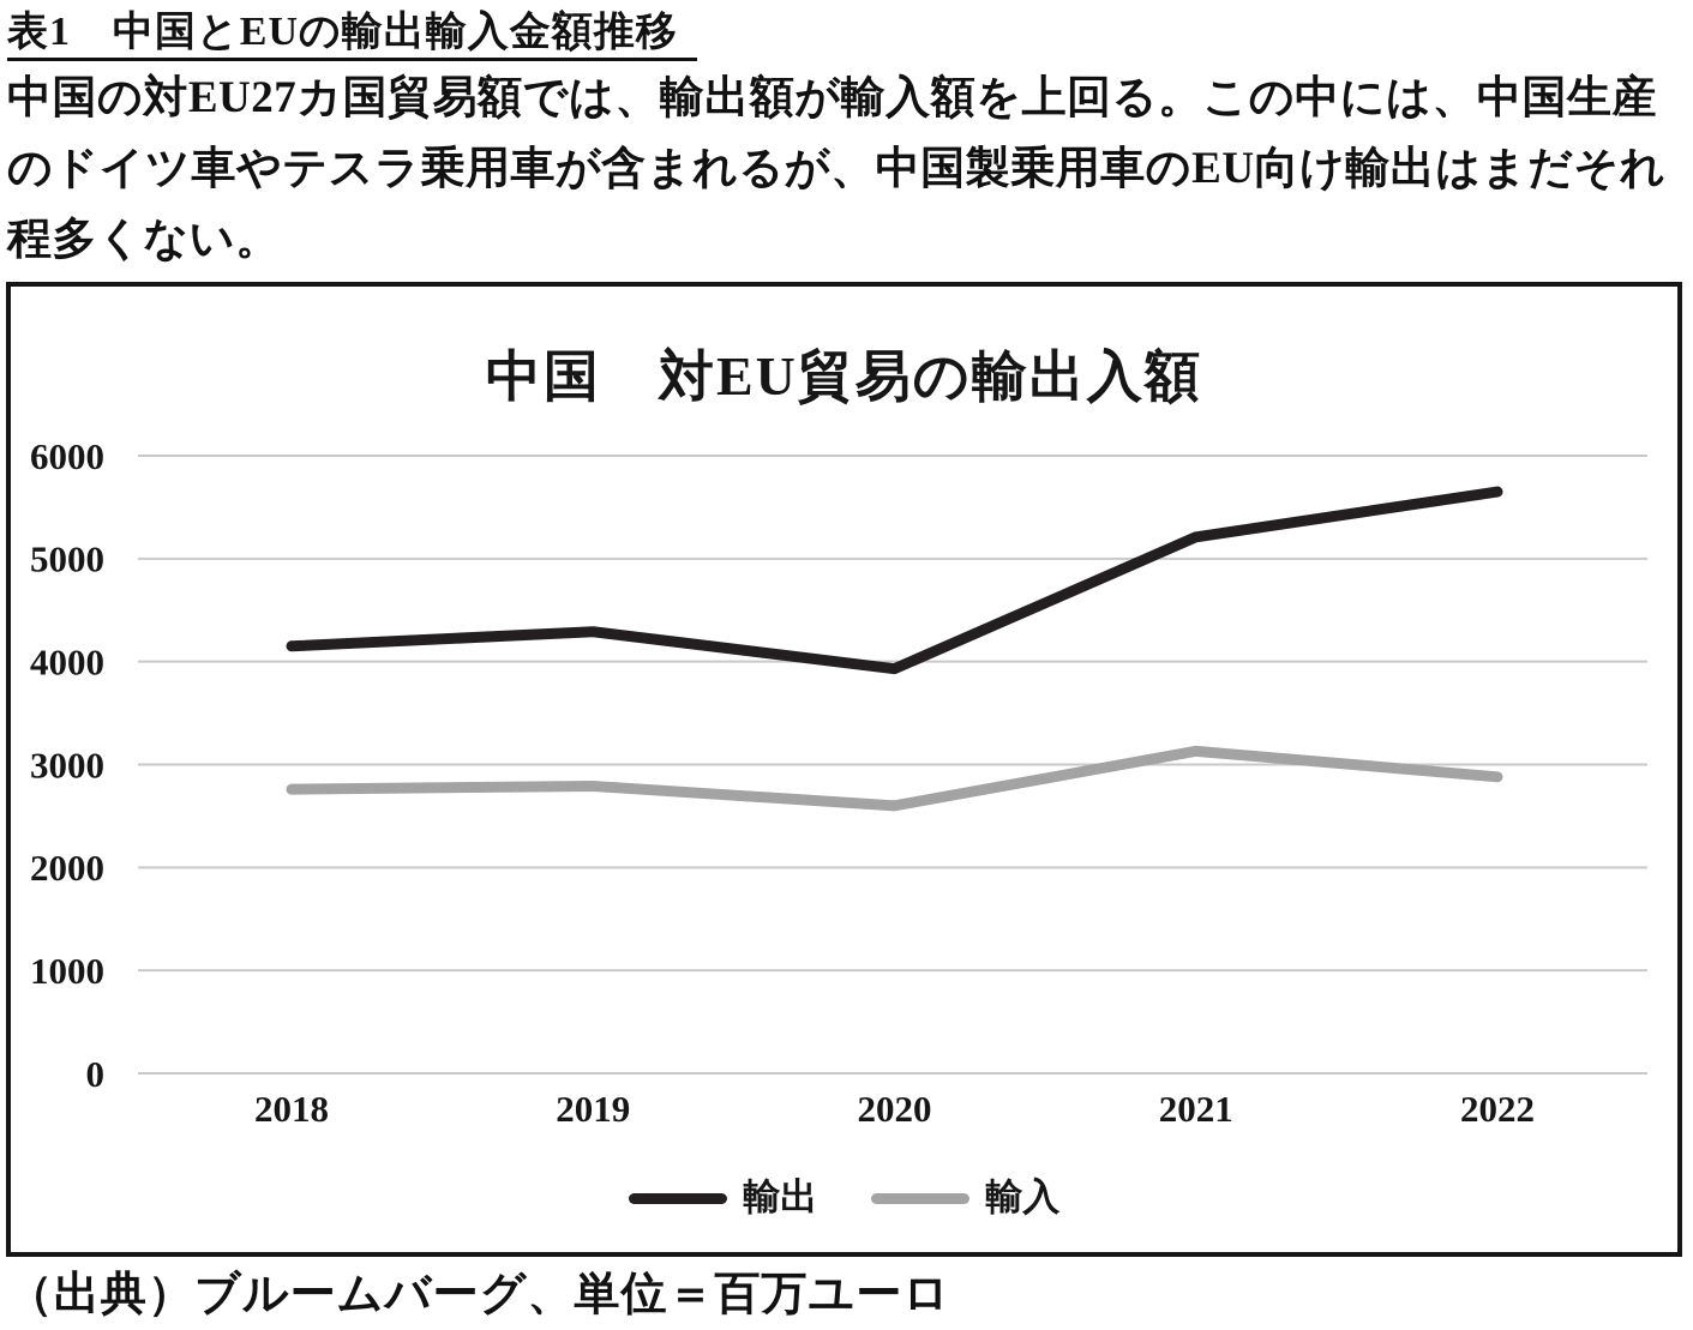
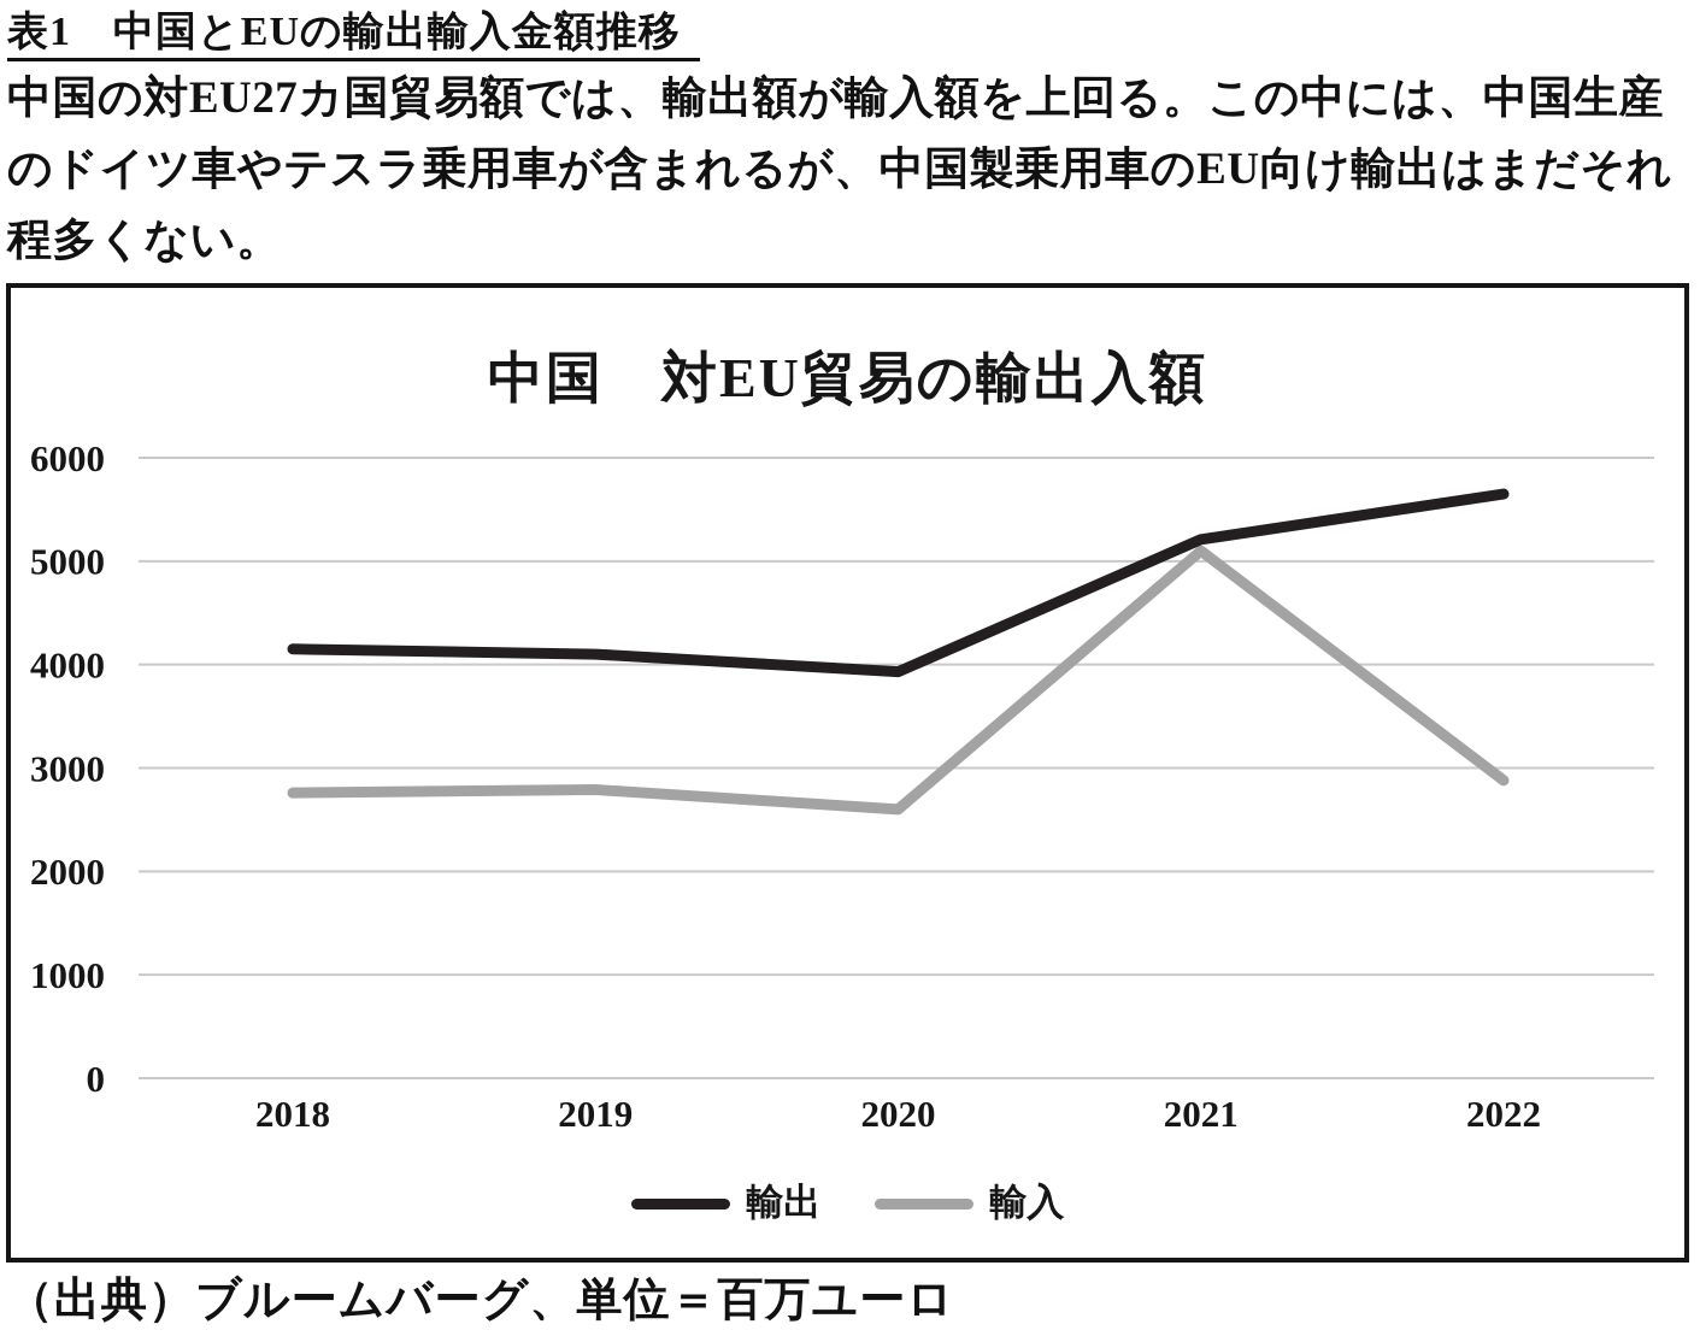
輸出/2019: 4300 -> 4100
輸入/2021: 3100 -> 5100
